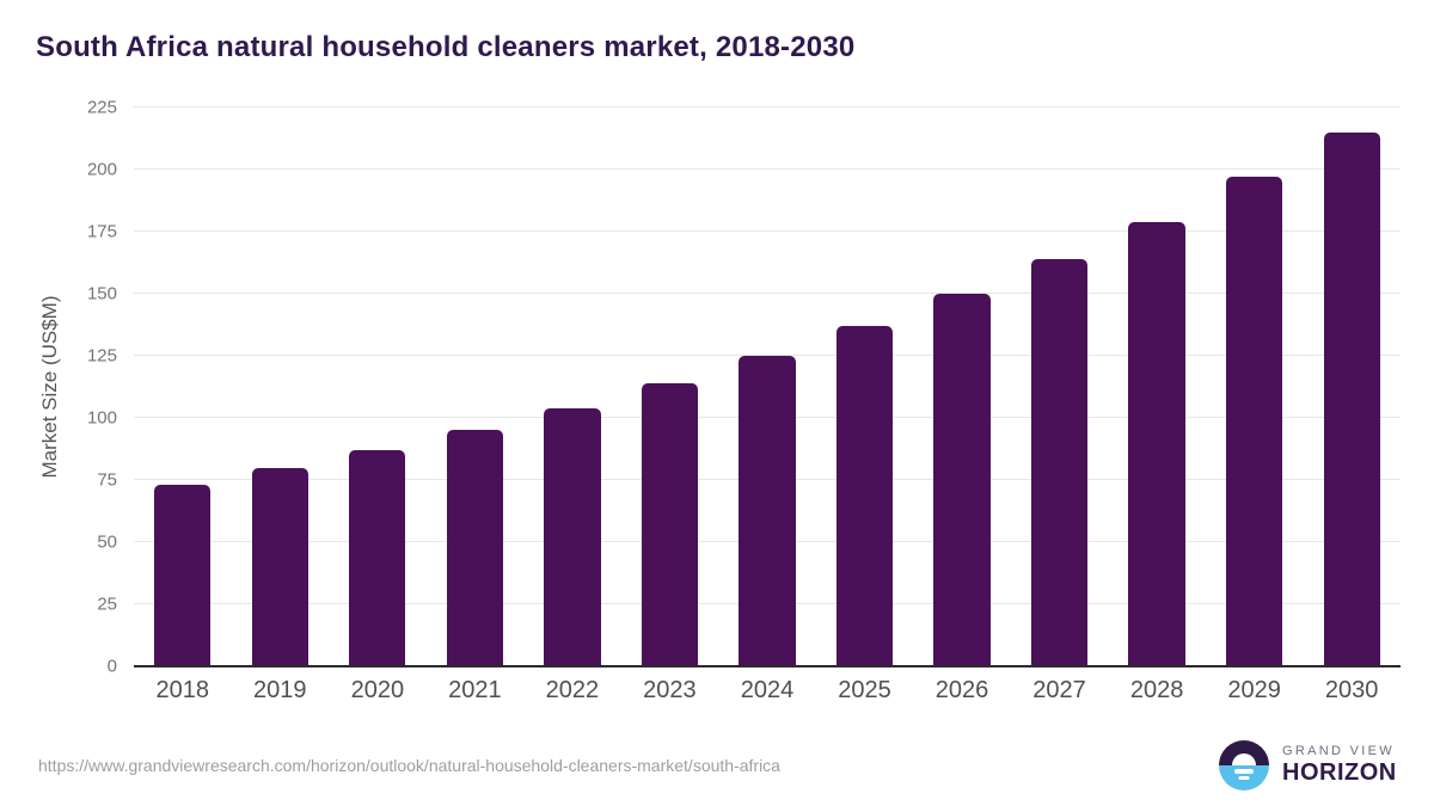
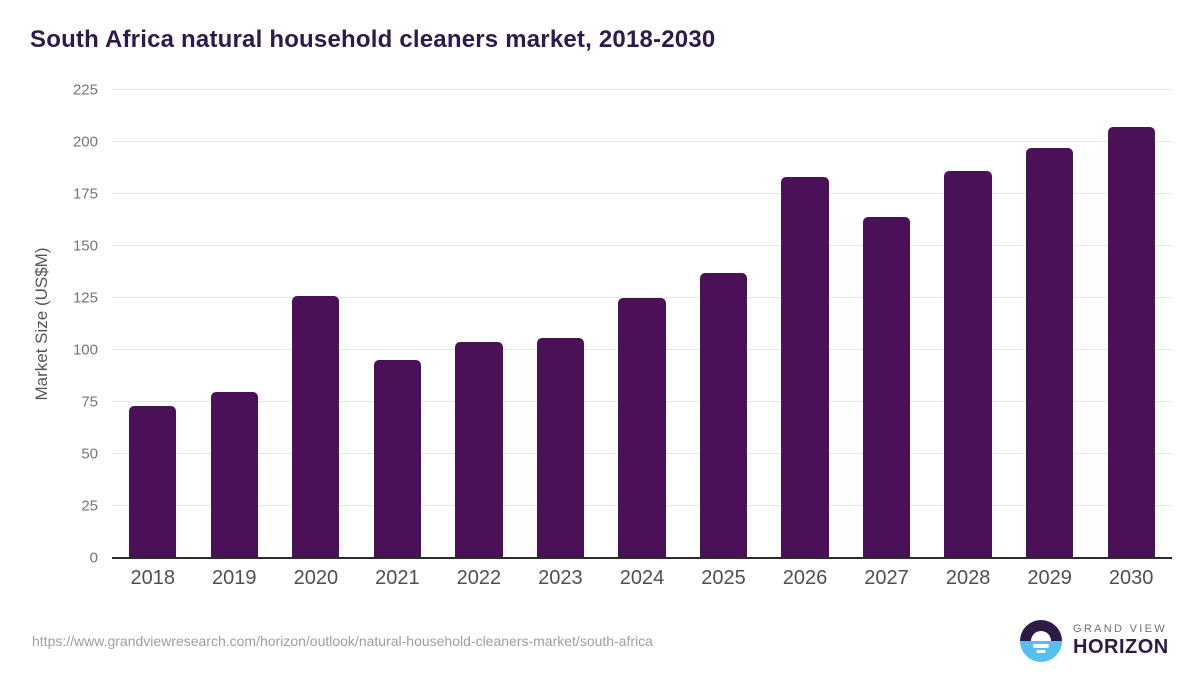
2020: 87 -> 126
2023: 114 -> 106
2026: 150 -> 183
2028: 179 -> 186
2030: 215 -> 207
